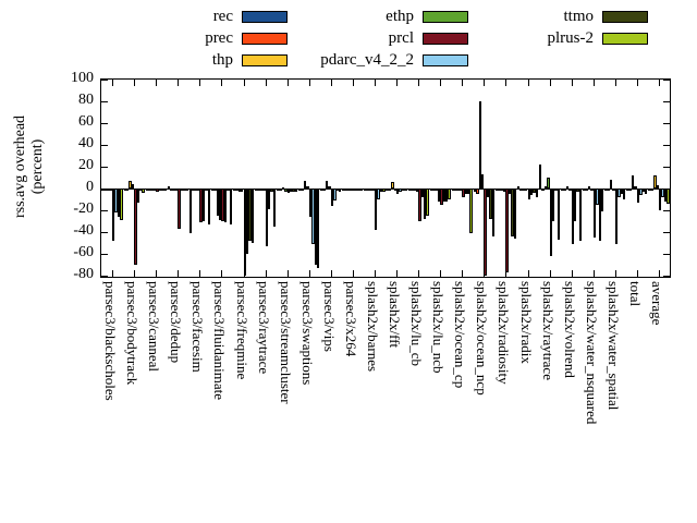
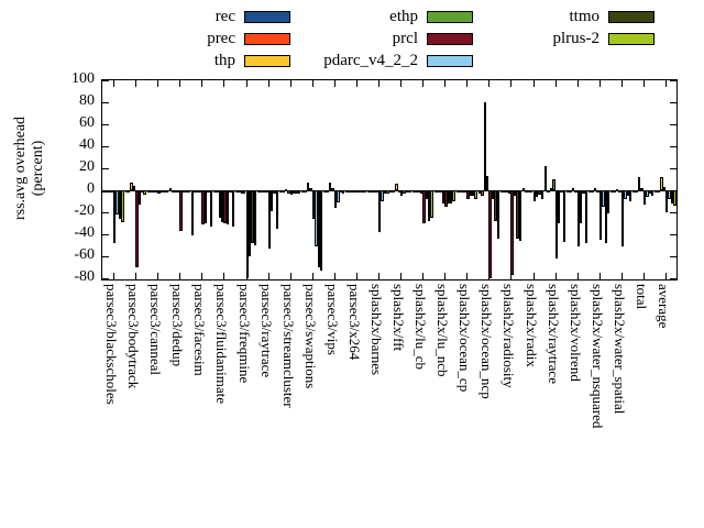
plrus-2/splash2x/ocean_cp: -41 -> -8
thp/splash2x/water_spatial: 8 -> 1
